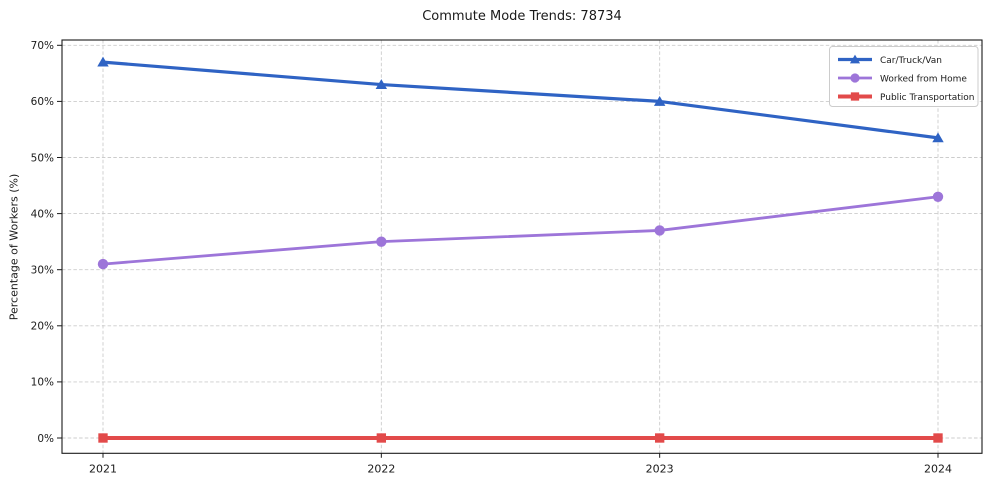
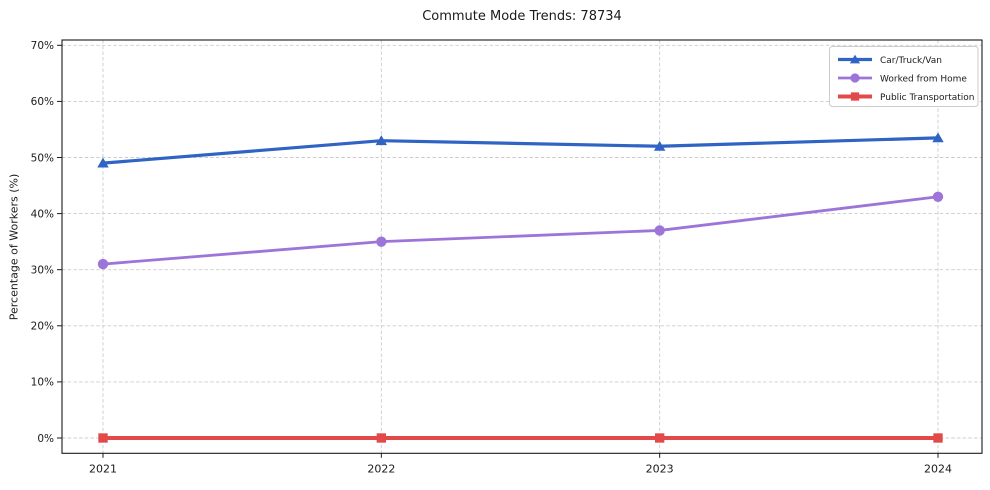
Car/Truck/Van/2021: 67% -> 49%
Car/Truck/Van/2022: 63% -> 53%
Car/Truck/Van/2023: 60% -> 52%
